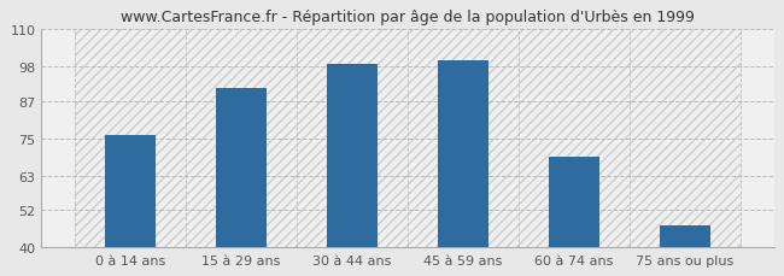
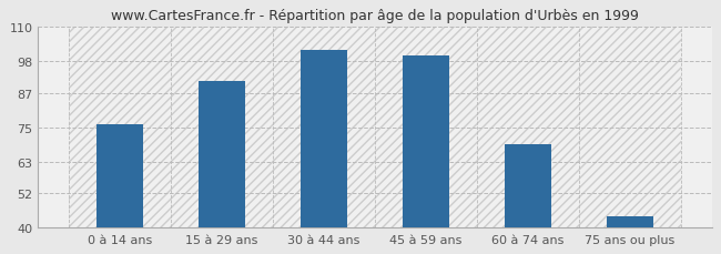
30 à 44 ans: 99 -> 102
75 ans ou plus: 47 -> 44
